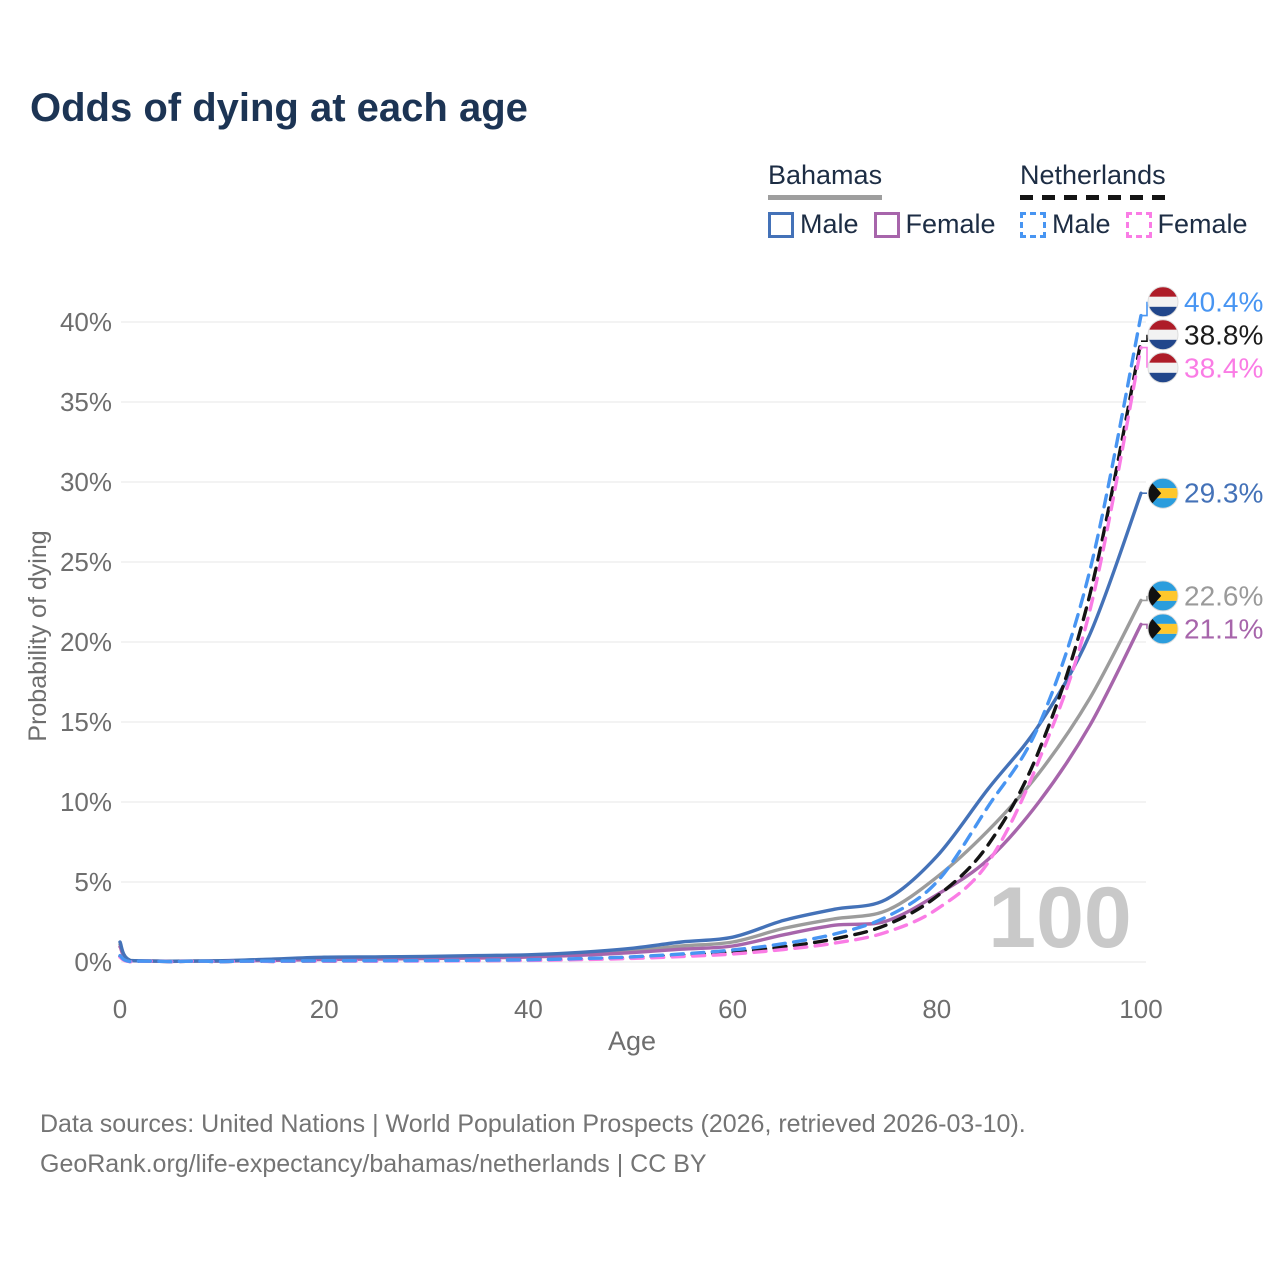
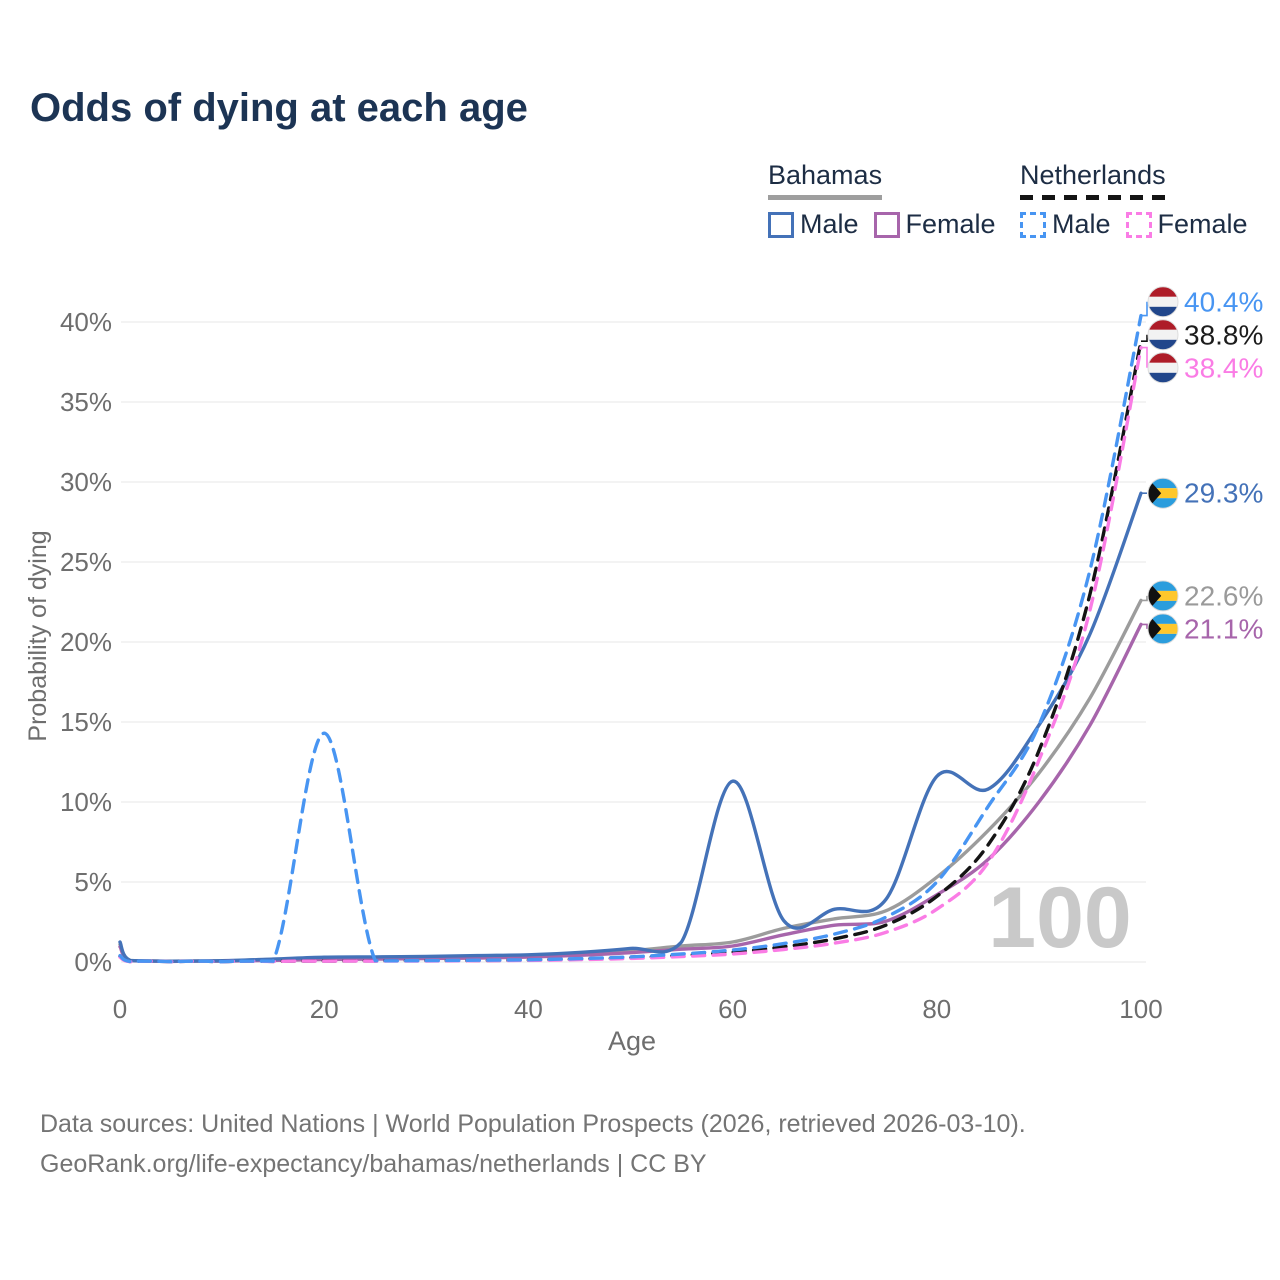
Netherlands Male/20: 0.1% -> 14.3%
Bahamas Male/60: 1.6% -> 11.3%
Bahamas Male/80: 6.6% -> 11.6%
